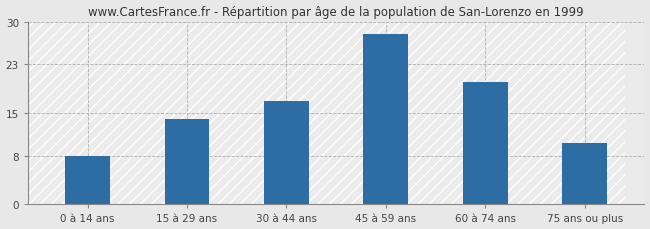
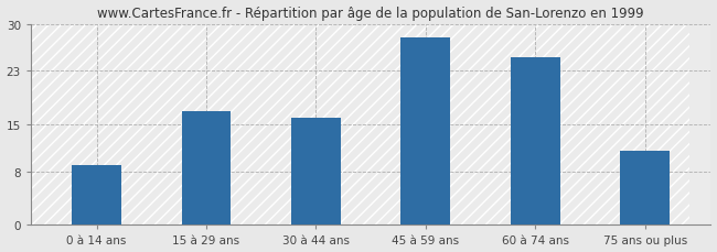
0 à 14 ans: 8 -> 9
15 à 29 ans: 14 -> 17
30 à 44 ans: 17 -> 16
60 à 74 ans: 20 -> 25
75 ans ou plus: 10 -> 11
